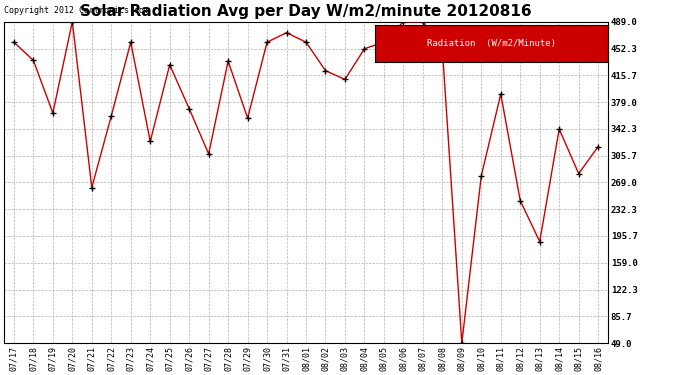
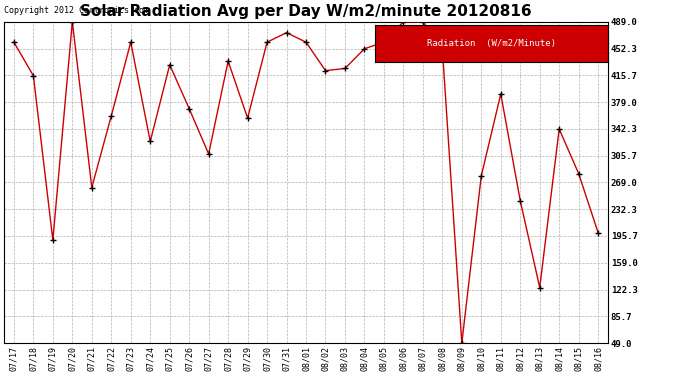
07/18: 436 -> 415
07/19: 364 -> 190
08/03: 410 -> 425
08/13: 188 -> 125
08/16: 318 -> 200
